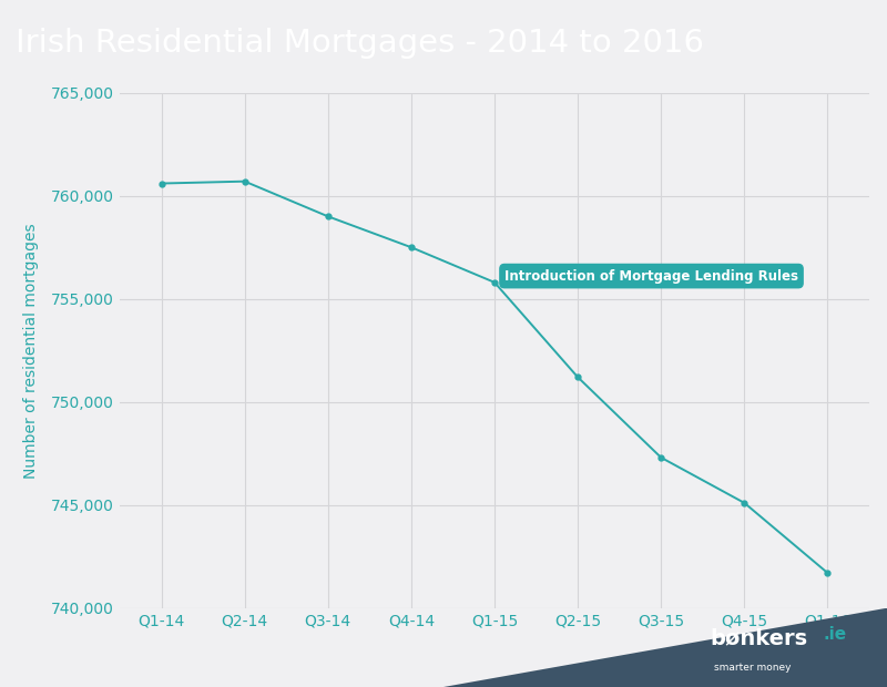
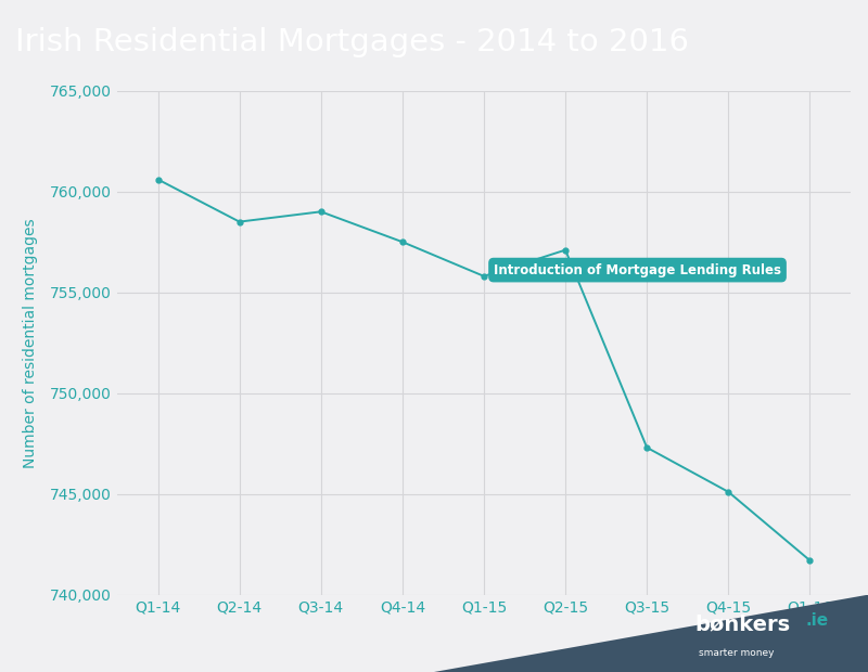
Q2-14: 760,700 -> 758,500
Q2-15: 751,200 -> 757,100
